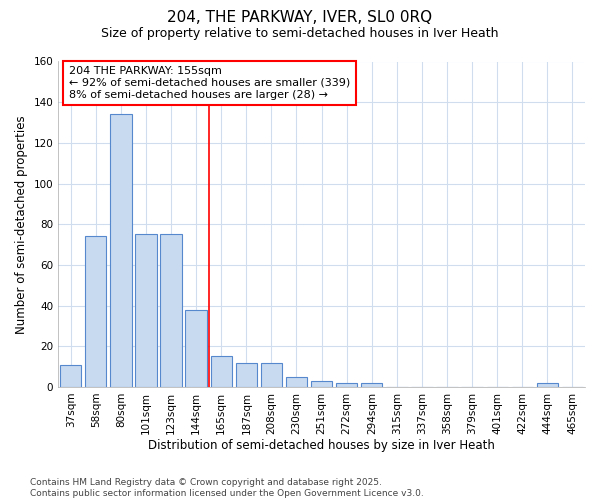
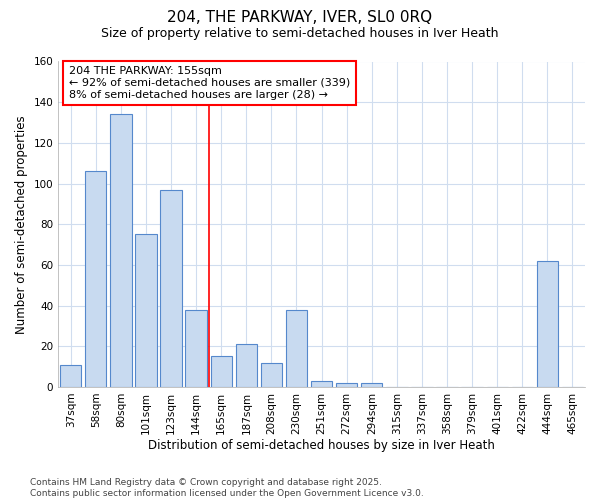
58sqm: 74 -> 106
123sqm: 75 -> 97
187sqm: 12 -> 21
230sqm: 5 -> 38
444sqm: 2 -> 62
